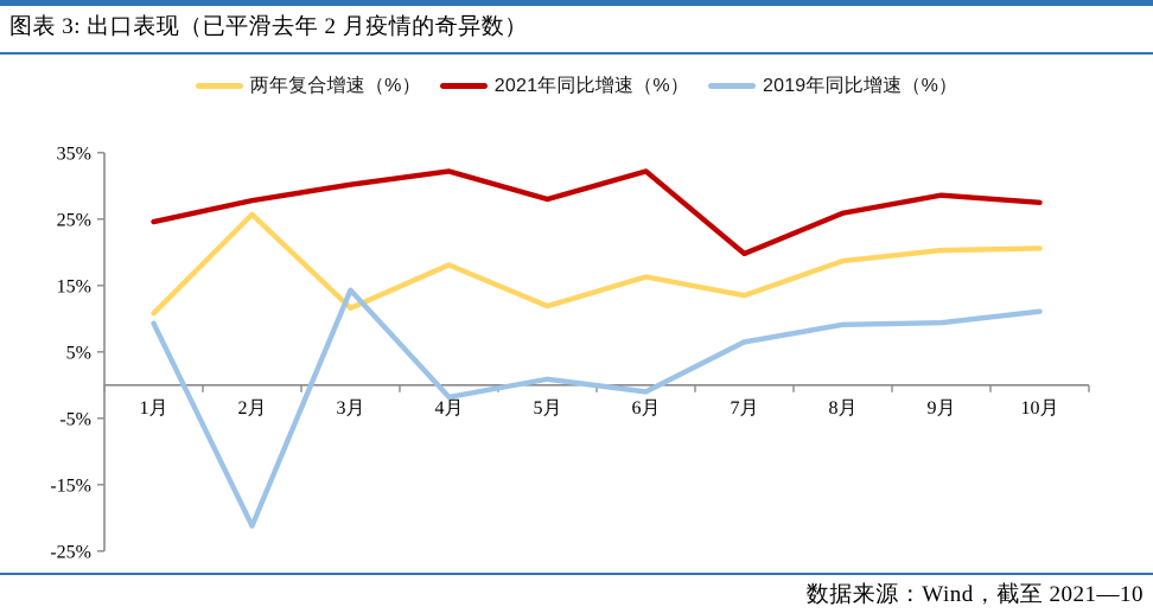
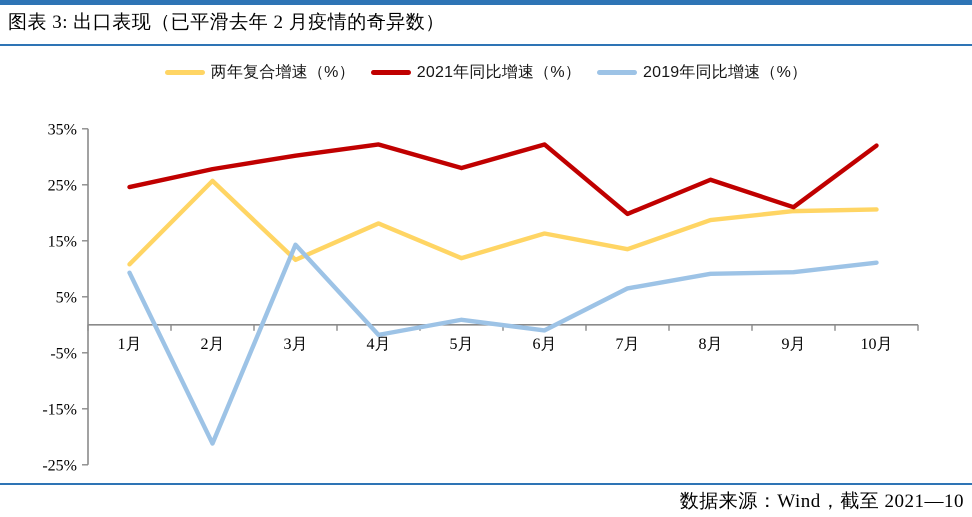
2021年同比增速（%）/9月: 29% -> 21%
2021年同比增速（%）/10月: 28% -> 32%
